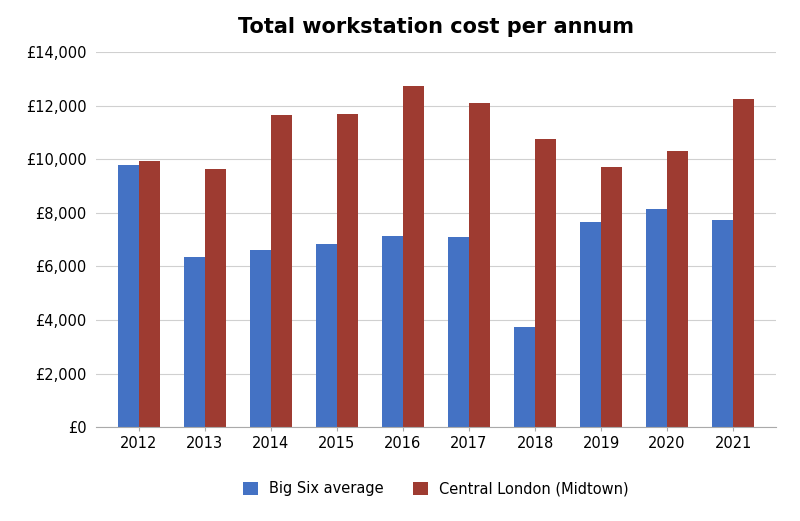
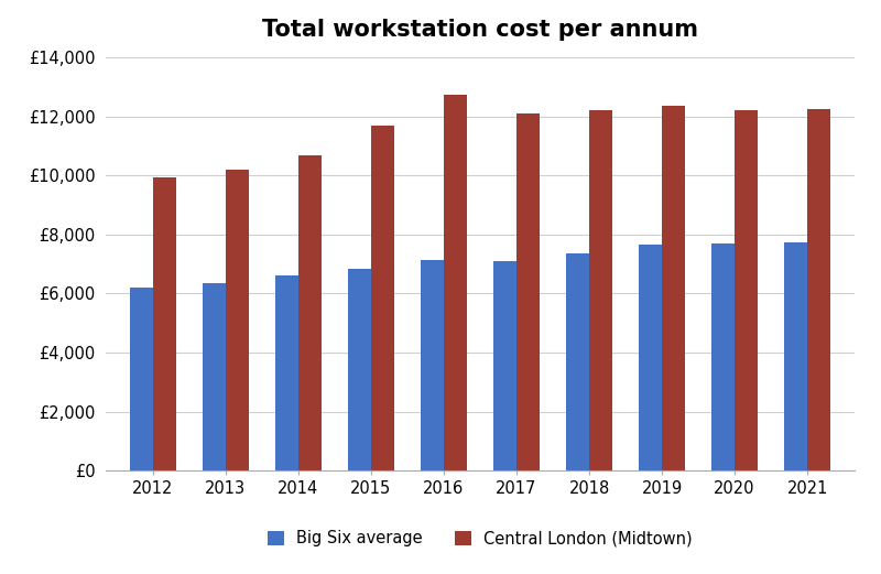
Big Six average/2012: £9,800 -> £6,200
Central London (Midtown)/2013: £9,650 -> £10,200
Central London (Midtown)/2014: £11,650 -> £10,700
Big Six average/2018: £3,750 -> £7,350
Central London (Midtown)/2018: £10,750 -> £12,200
Central London (Midtown)/2019: £9,700 -> £12,350
Big Six average/2020: £8,150 -> £7,700
Central London (Midtown)/2020: £10,300 -> £12,200
